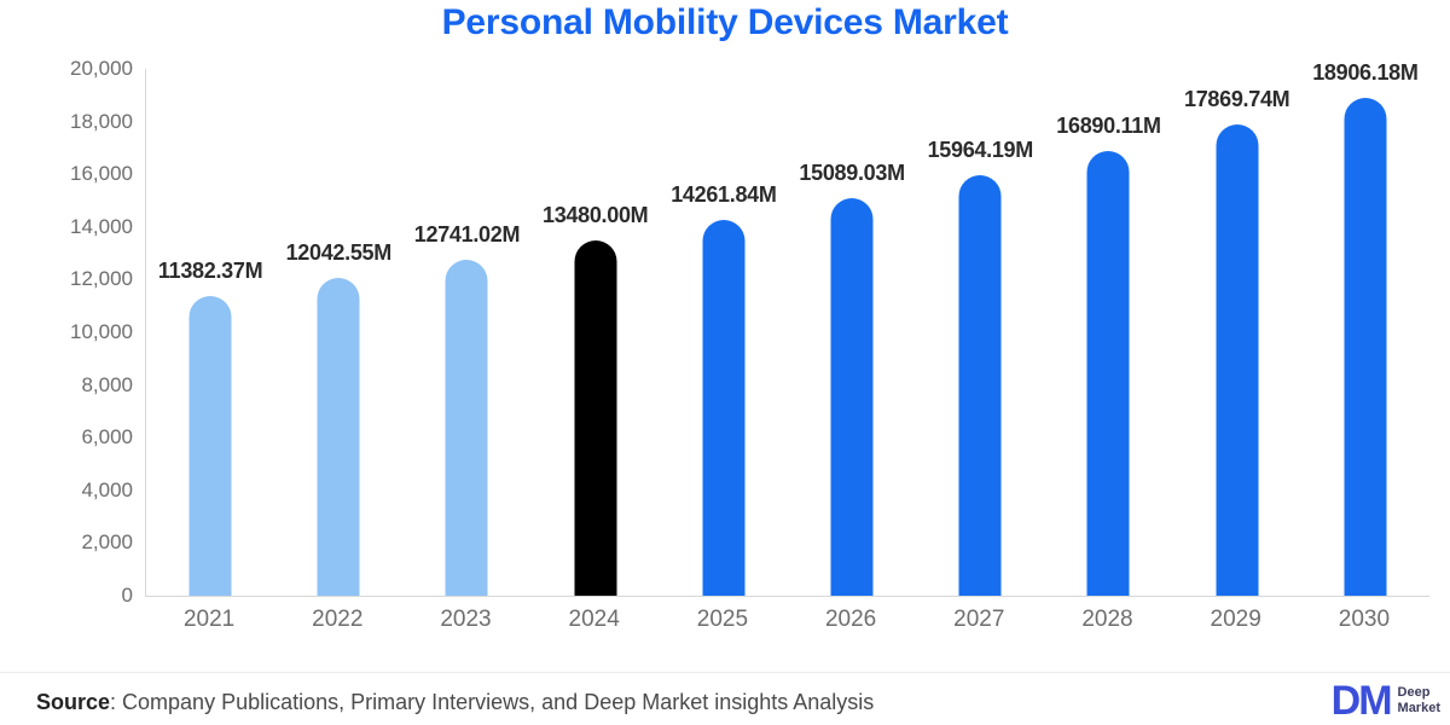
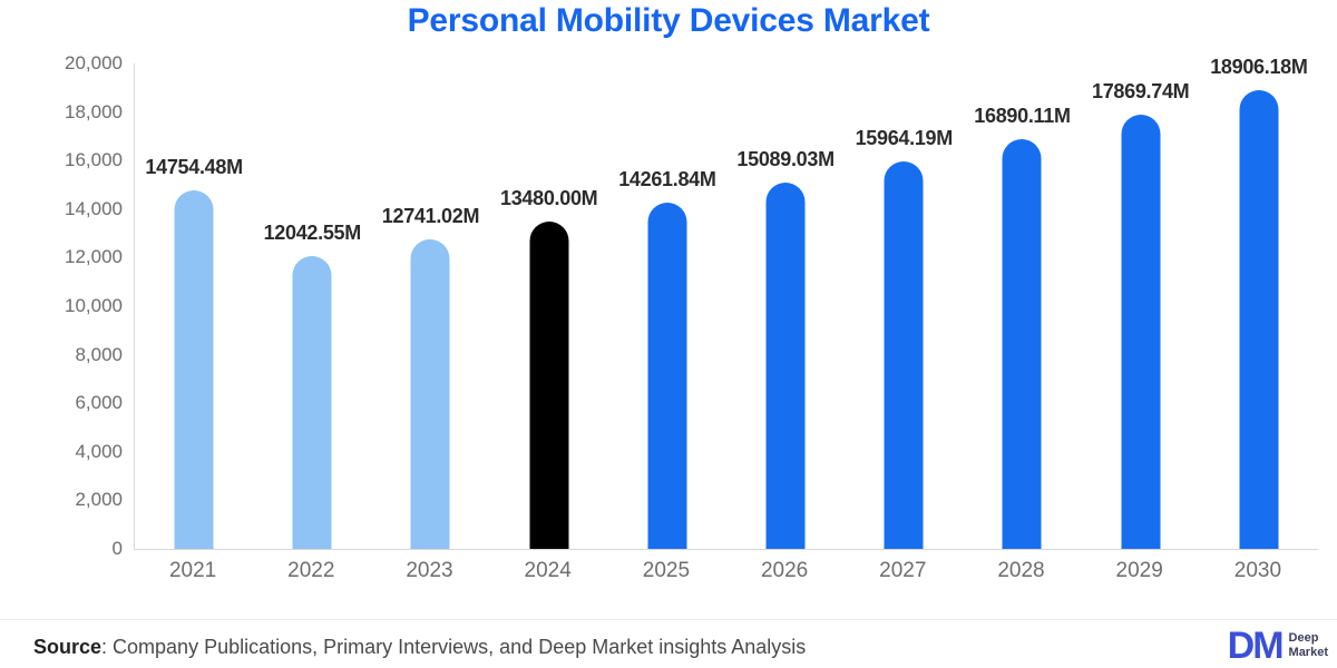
2021: 11382.37M -> 14754.48M
